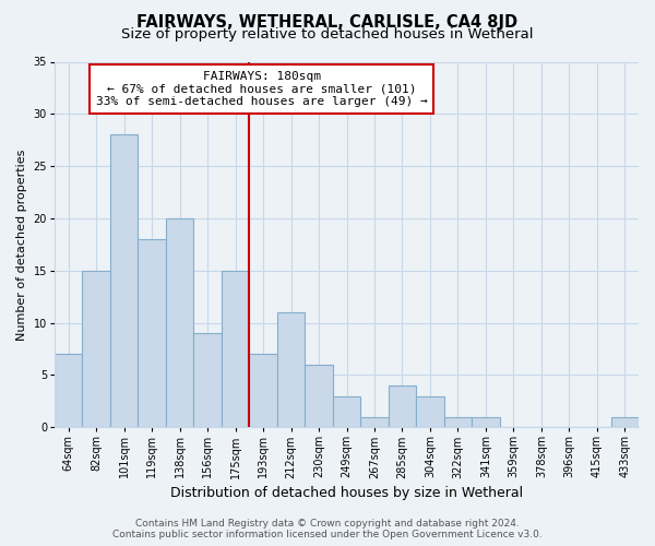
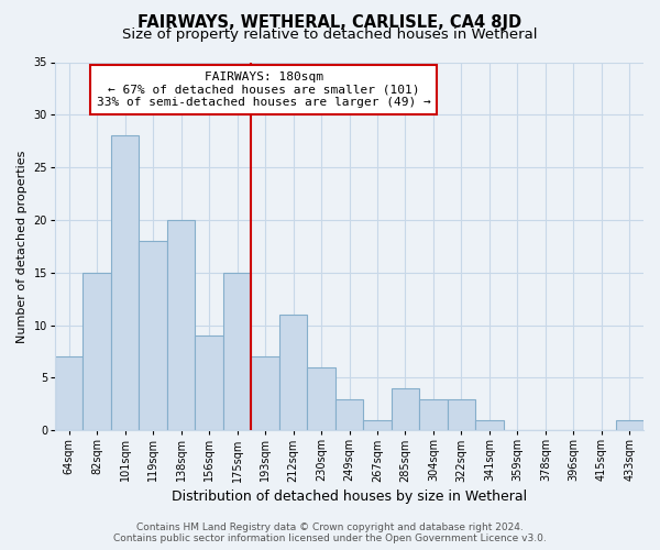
322sqm: 1 -> 3
